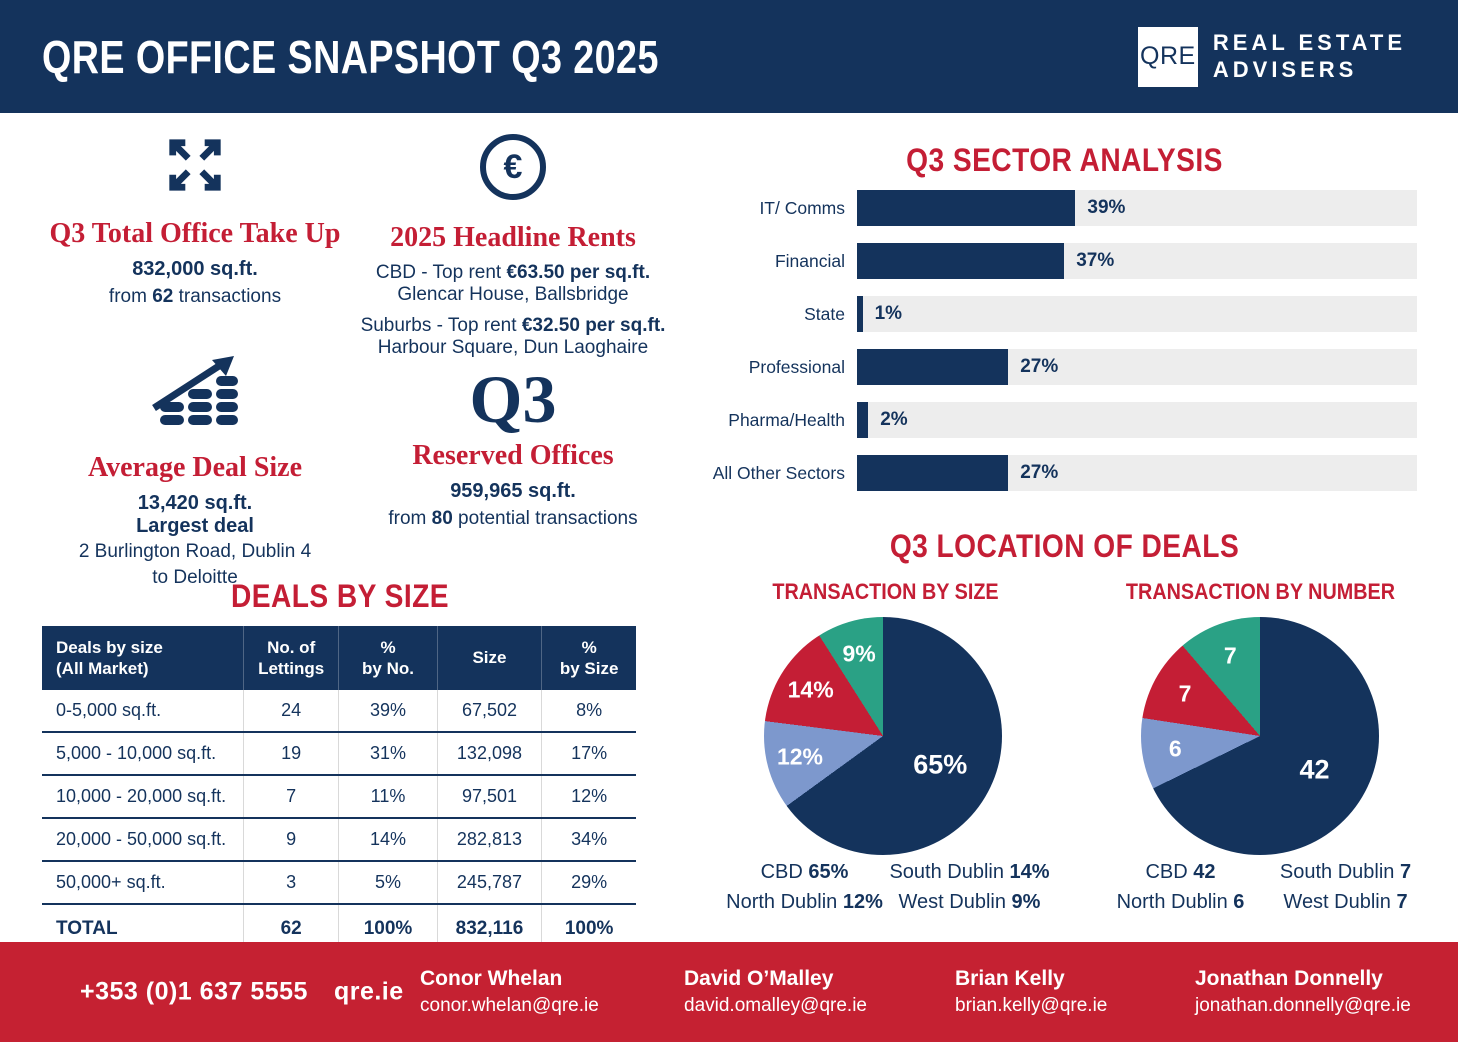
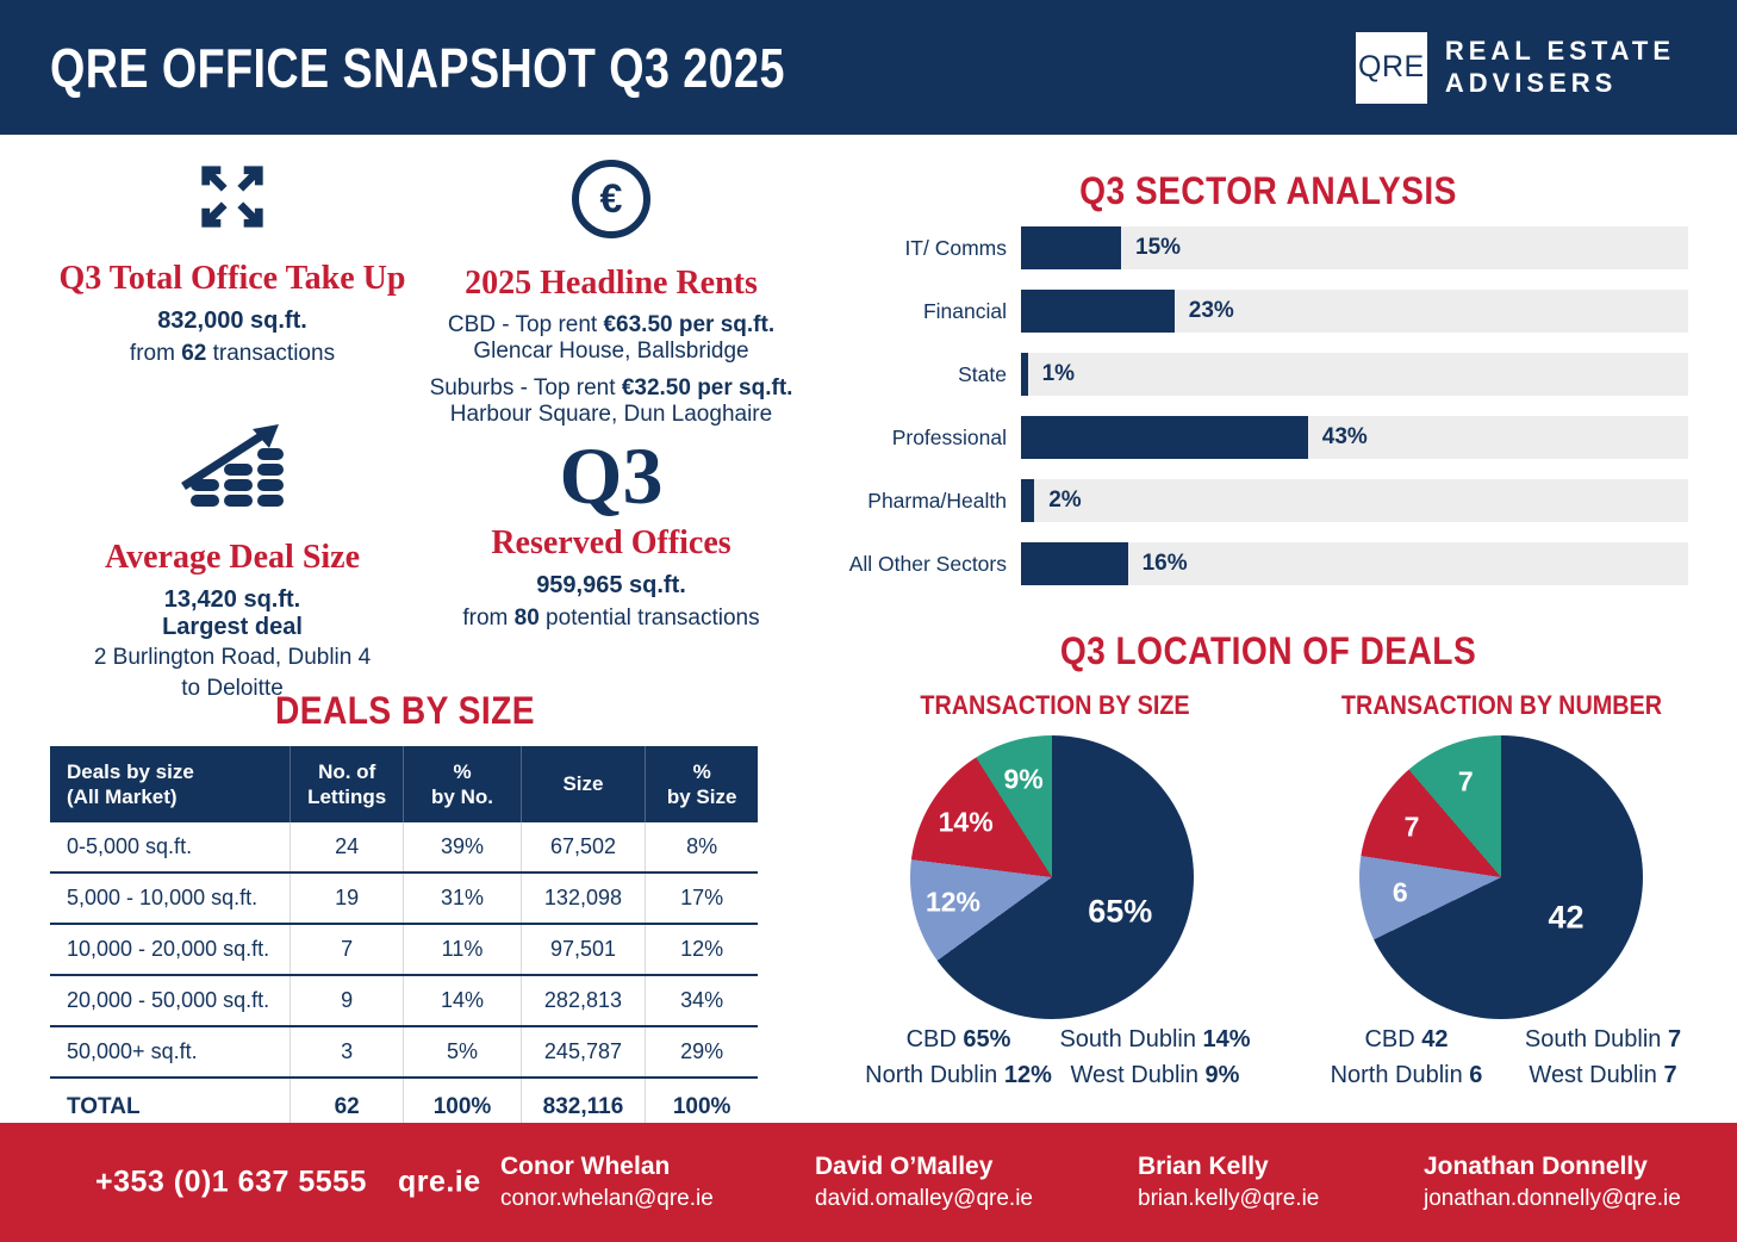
Q3 SECTOR ANALYSIS/IT/ Comms: 39% -> 15%
Q3 SECTOR ANALYSIS/Financial: 37% -> 23%
Q3 SECTOR ANALYSIS/Professional: 27% -> 43%
Q3 SECTOR ANALYSIS/All Other Sectors: 27% -> 16%
